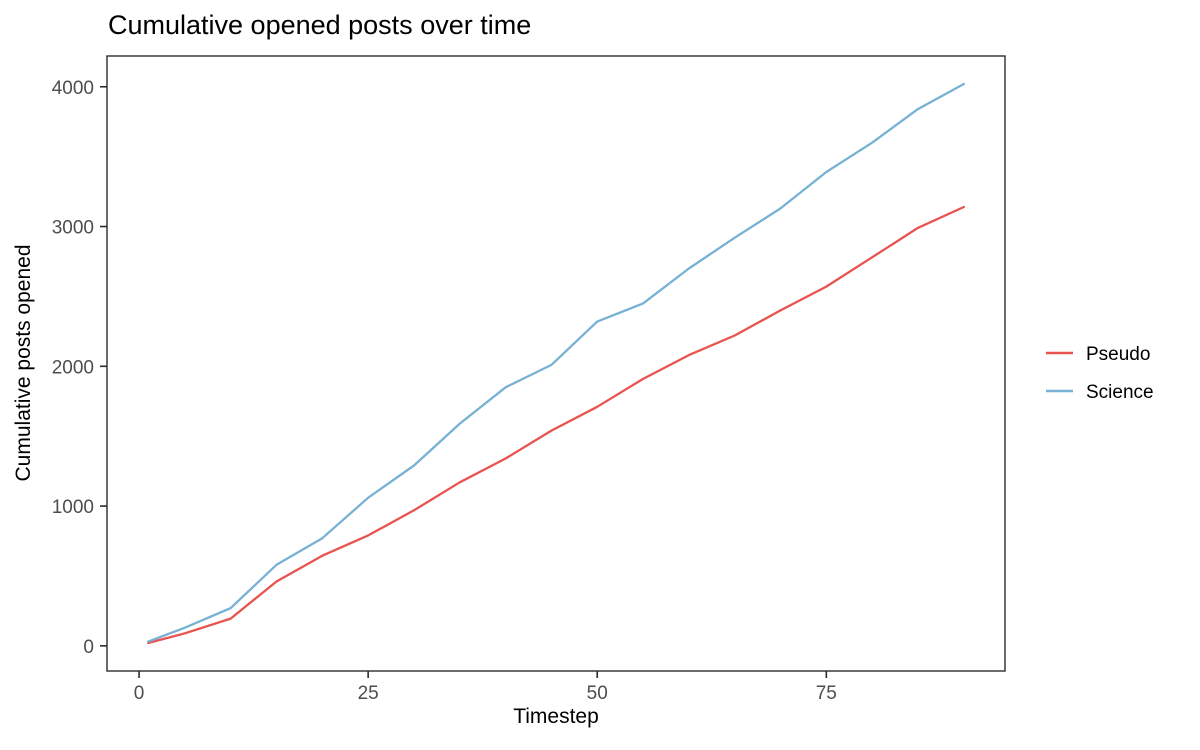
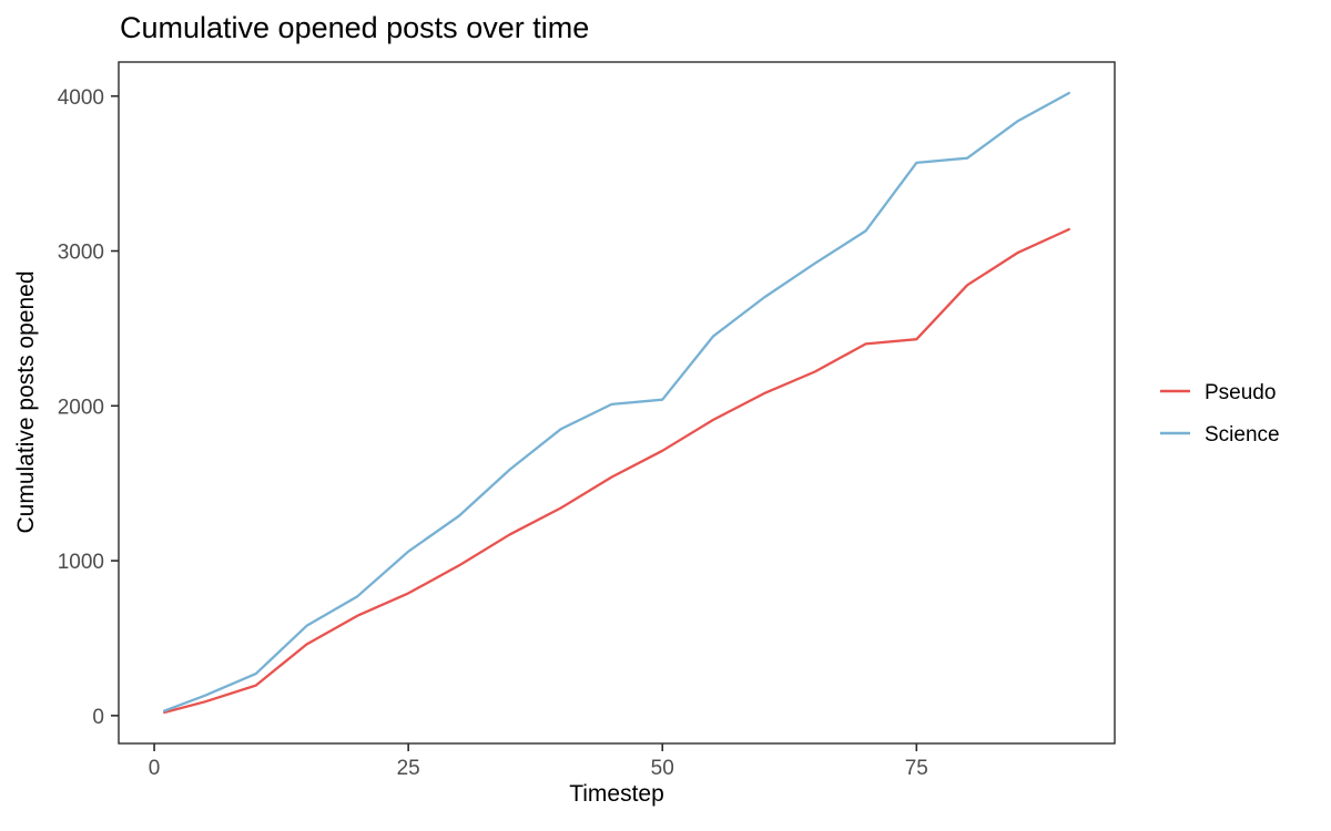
Science/50: 2320 -> 2040
Pseudo/75: 2570 -> 2430
Science/75: 3390 -> 3570
